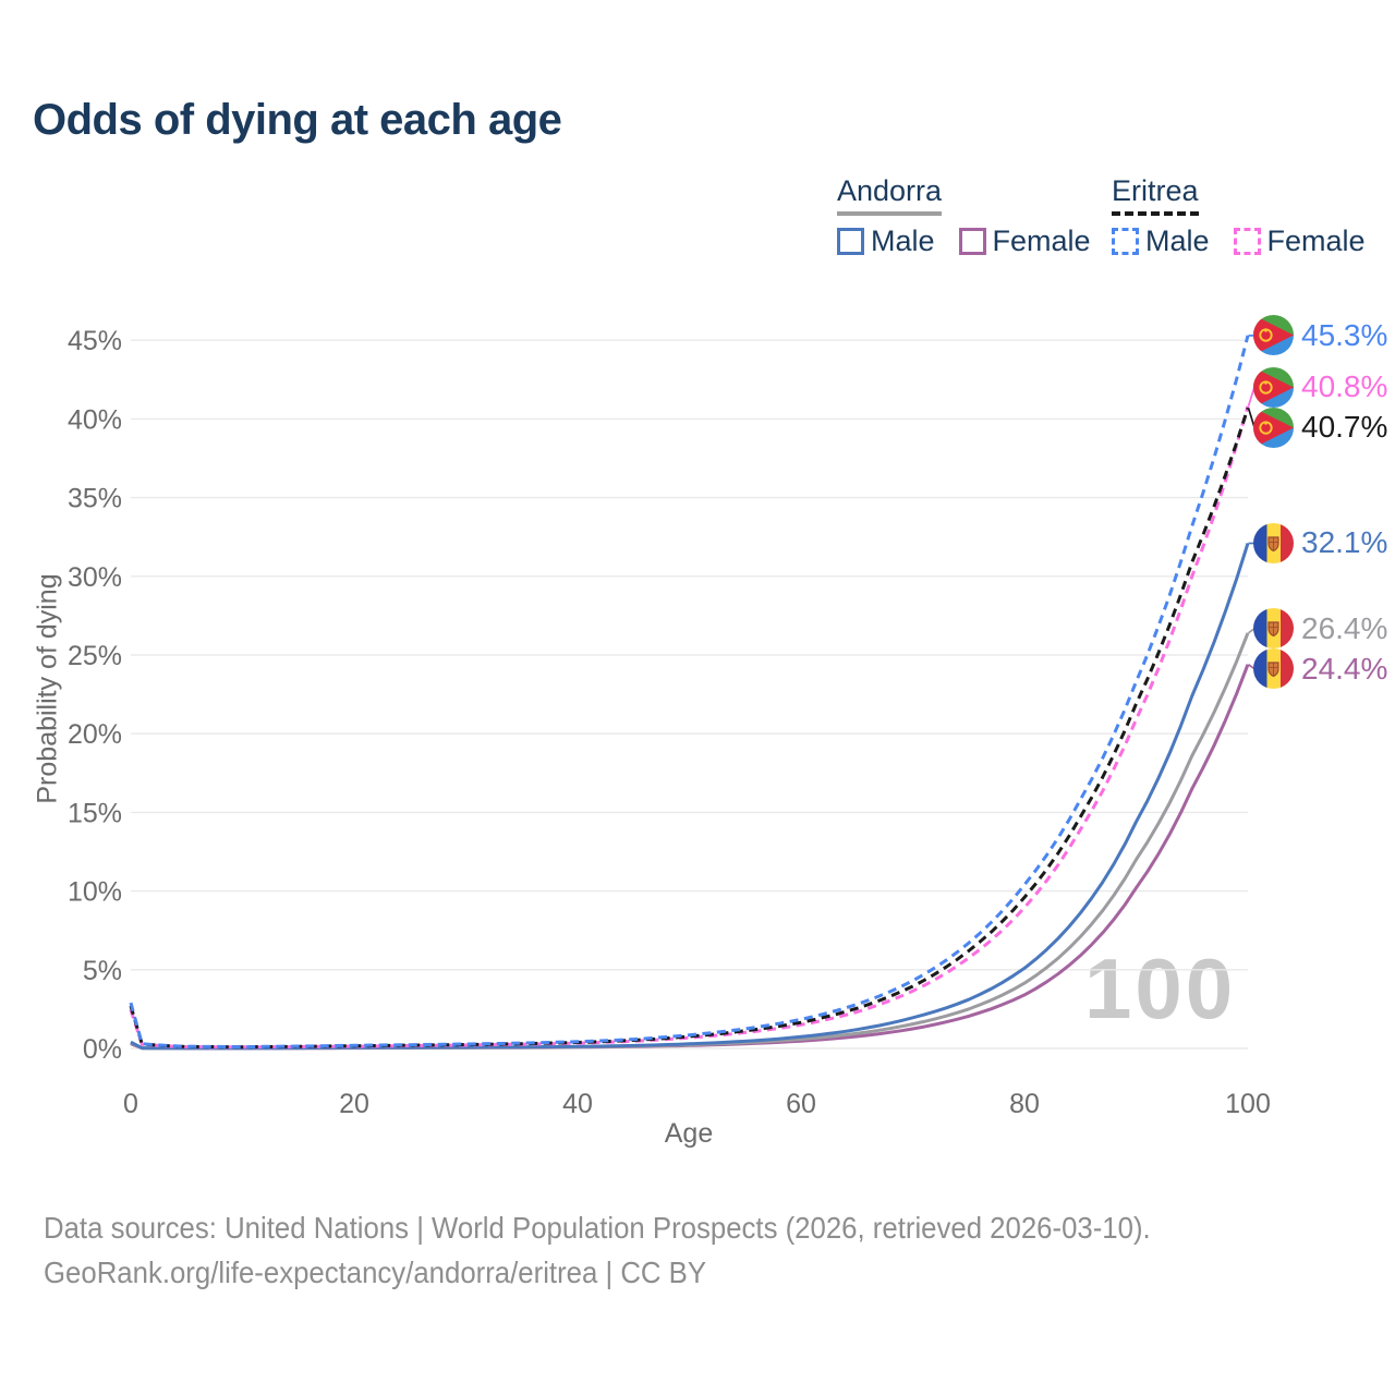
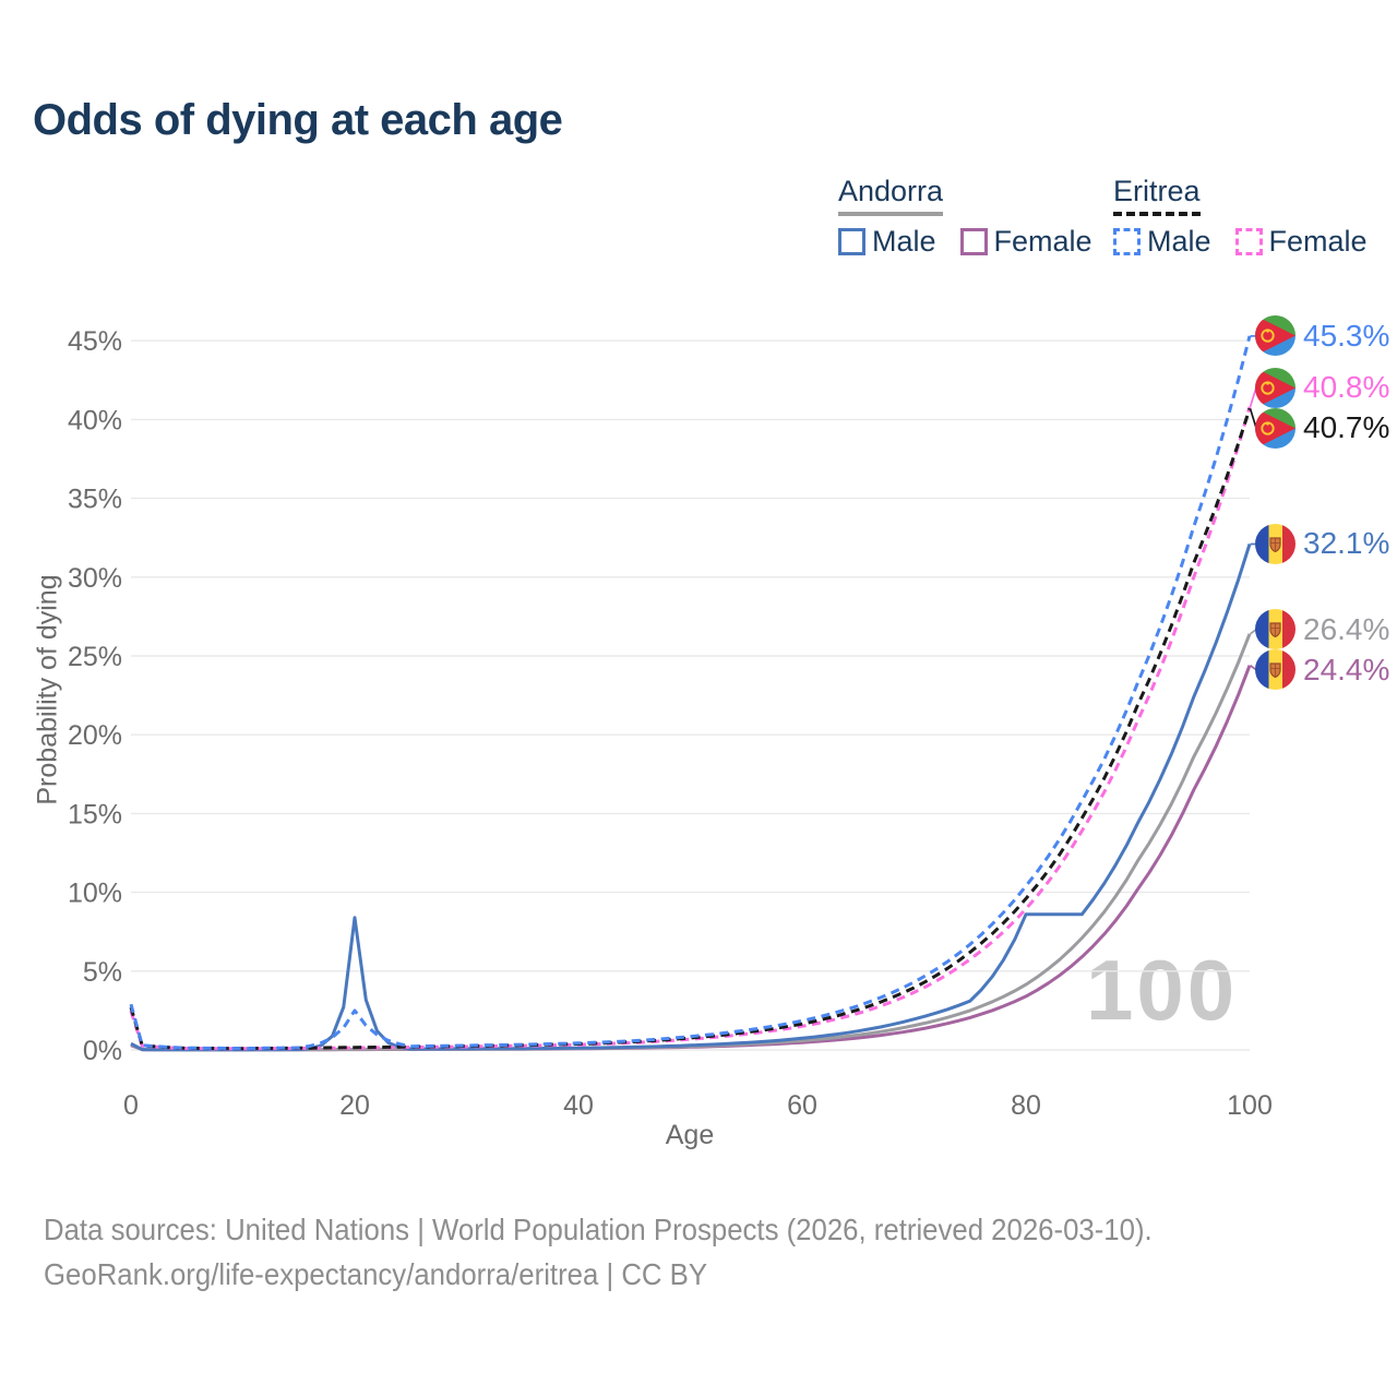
Andorra Male/20: 0.1% -> 8.4%
Eritrea Male/20: 0.2% -> 2.5%
Andorra Male/80: 5.1% -> 8.6%
